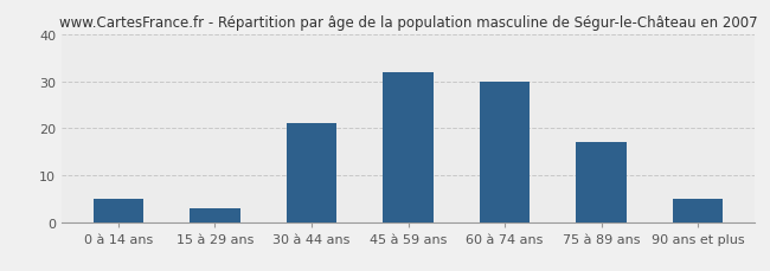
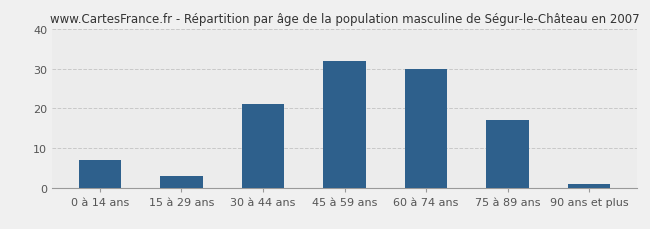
0 à 14 ans: 5 -> 7
90 ans et plus: 5 -> 1
